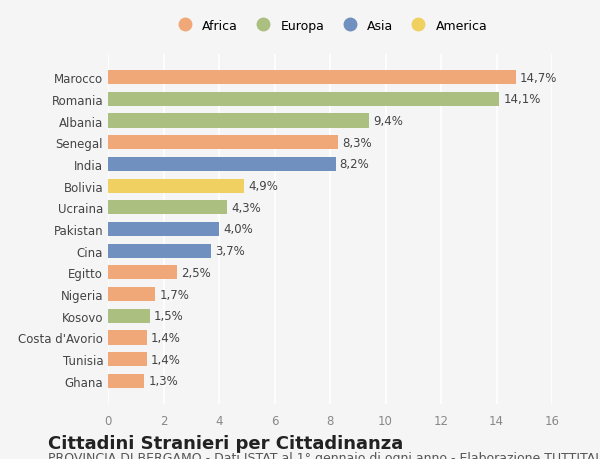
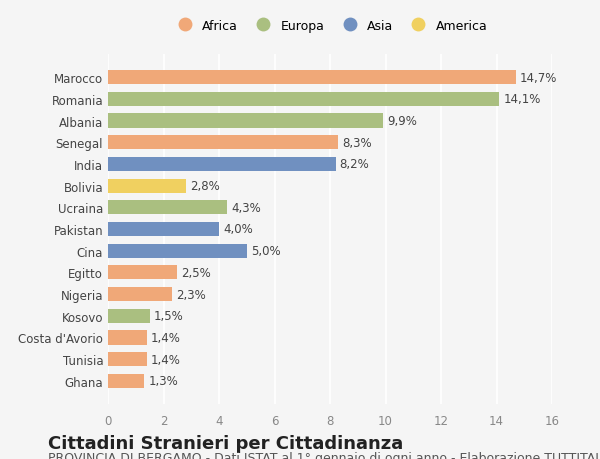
Albania: 9,4% -> 9,9%
Bolivia: 4,9% -> 2,8%
Cina: 3,7% -> 5,0%
Nigeria: 1,7% -> 2,3%
